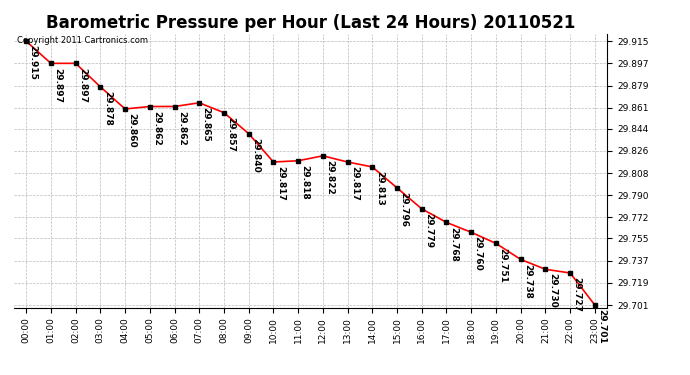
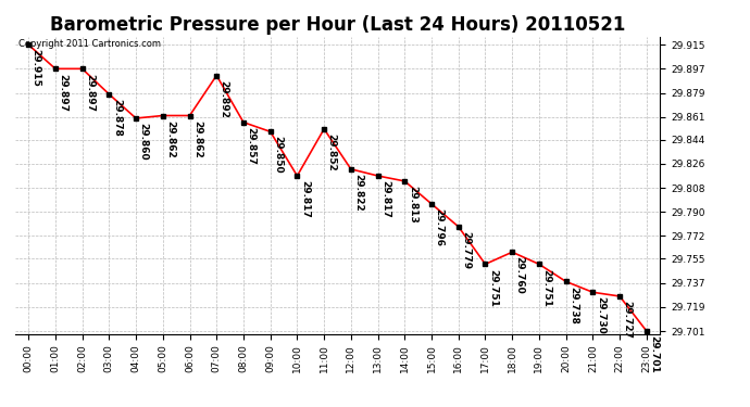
07:00: 29.865 -> 29.892
09:00: 29.840 -> 29.850
11:00: 29.818 -> 29.852
17:00: 29.768 -> 29.751
